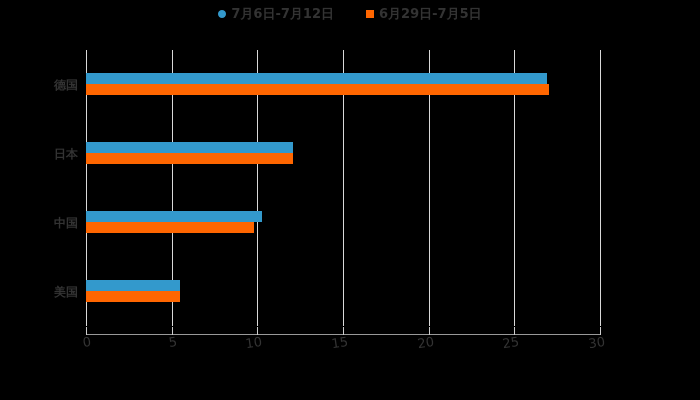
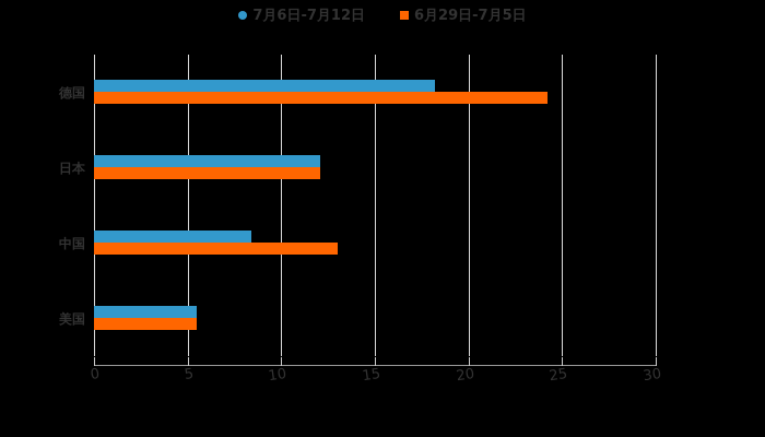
7月6日-7月12日/德国: 26.9 -> 18.2
6月29日-7月5日/德国: 27.0 -> 24.2
7月6日-7月12日/中国: 10.3 -> 8.4
6月29日-7月5日/中国: 9.8 -> 13.0
